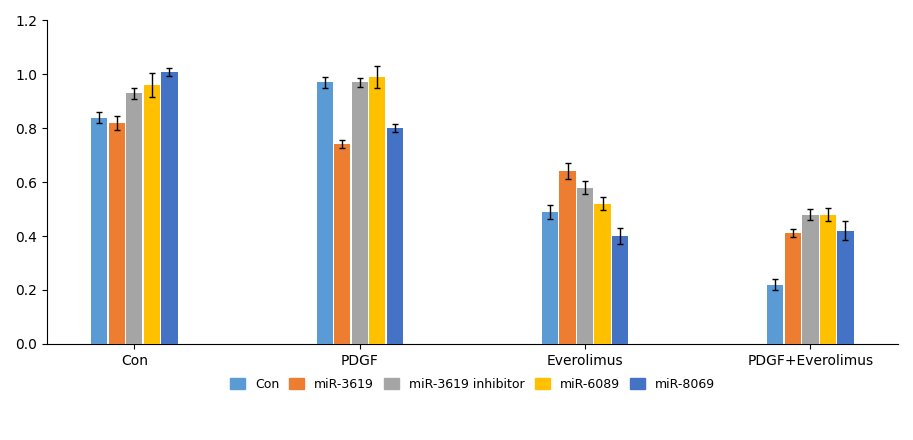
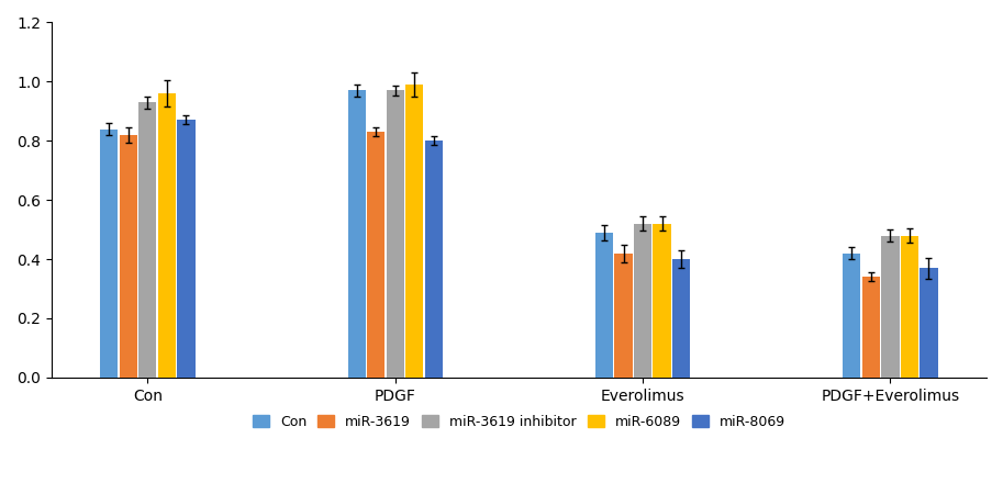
miR-8069/Con: 1.01 -> 0.87
miR-3619/PDGF: 0.74 -> 0.83
miR-3619/Everolimus: 0.64 -> 0.42
miR-3619 inhibitor/Everolimus: 0.58 -> 0.52
Con/PDGF+Everolimus: 0.22 -> 0.42
miR-3619/PDGF+Everolimus: 0.41 -> 0.34
miR-8069/PDGF+Everolimus: 0.42 -> 0.37
